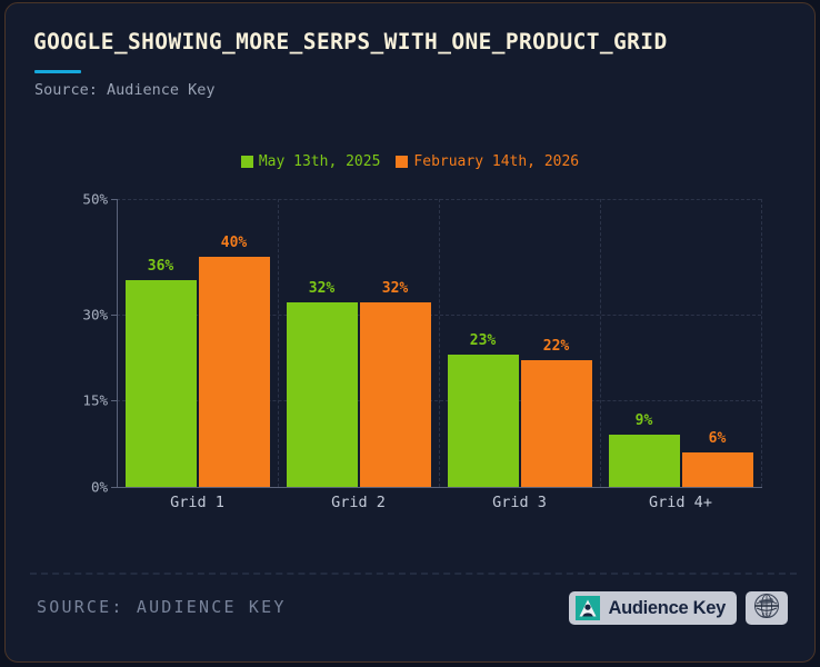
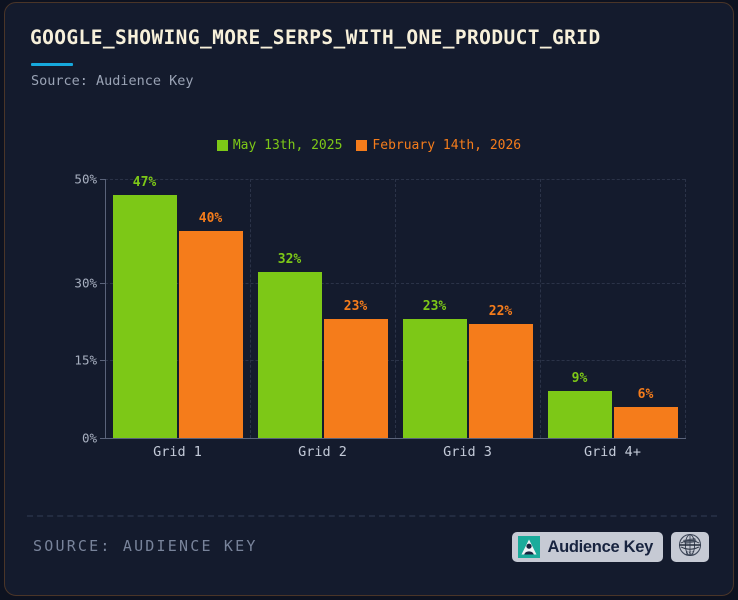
May 13th, 2025/Grid 1: 36% -> 47%
February 14th, 2026/Grid 2: 32% -> 23%
